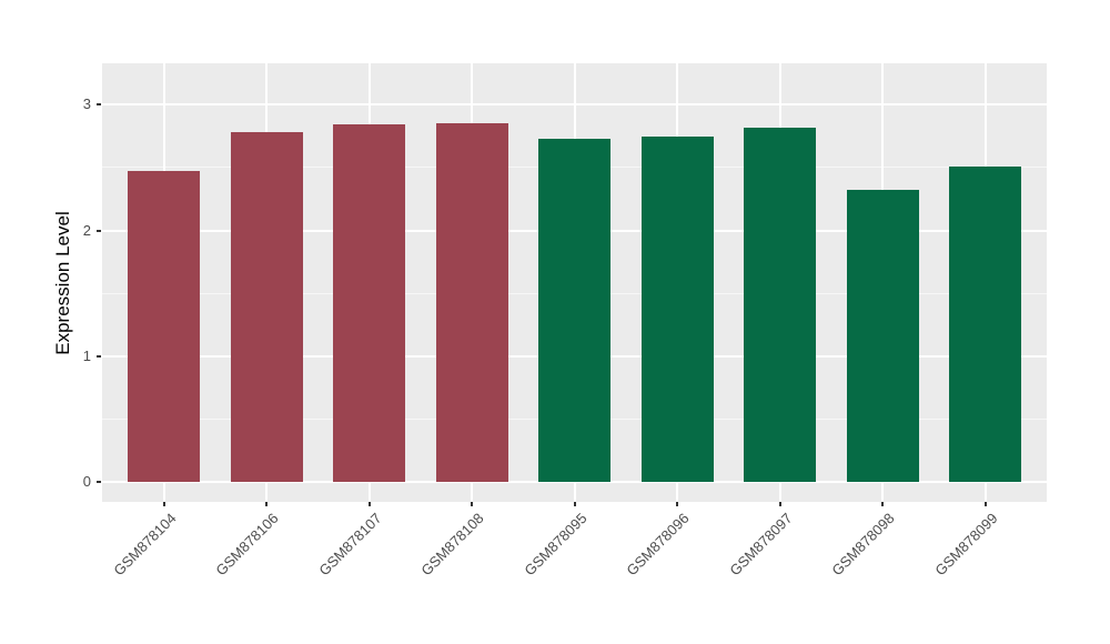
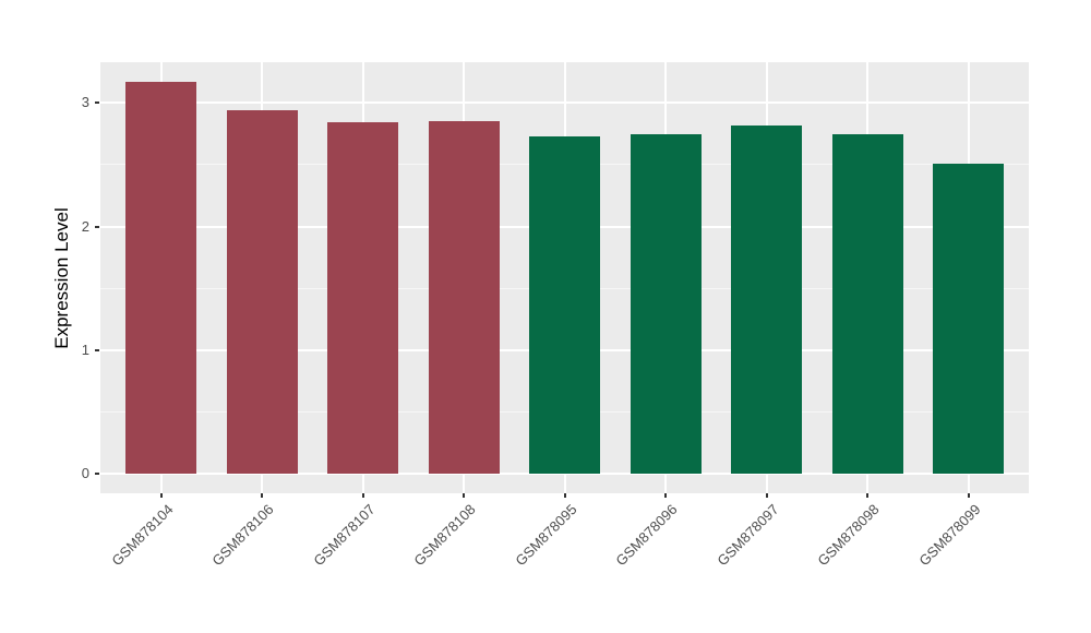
GSM878104: 2.47 -> 3.17
GSM878106: 2.78 -> 2.94
GSM878098: 2.32 -> 2.75
